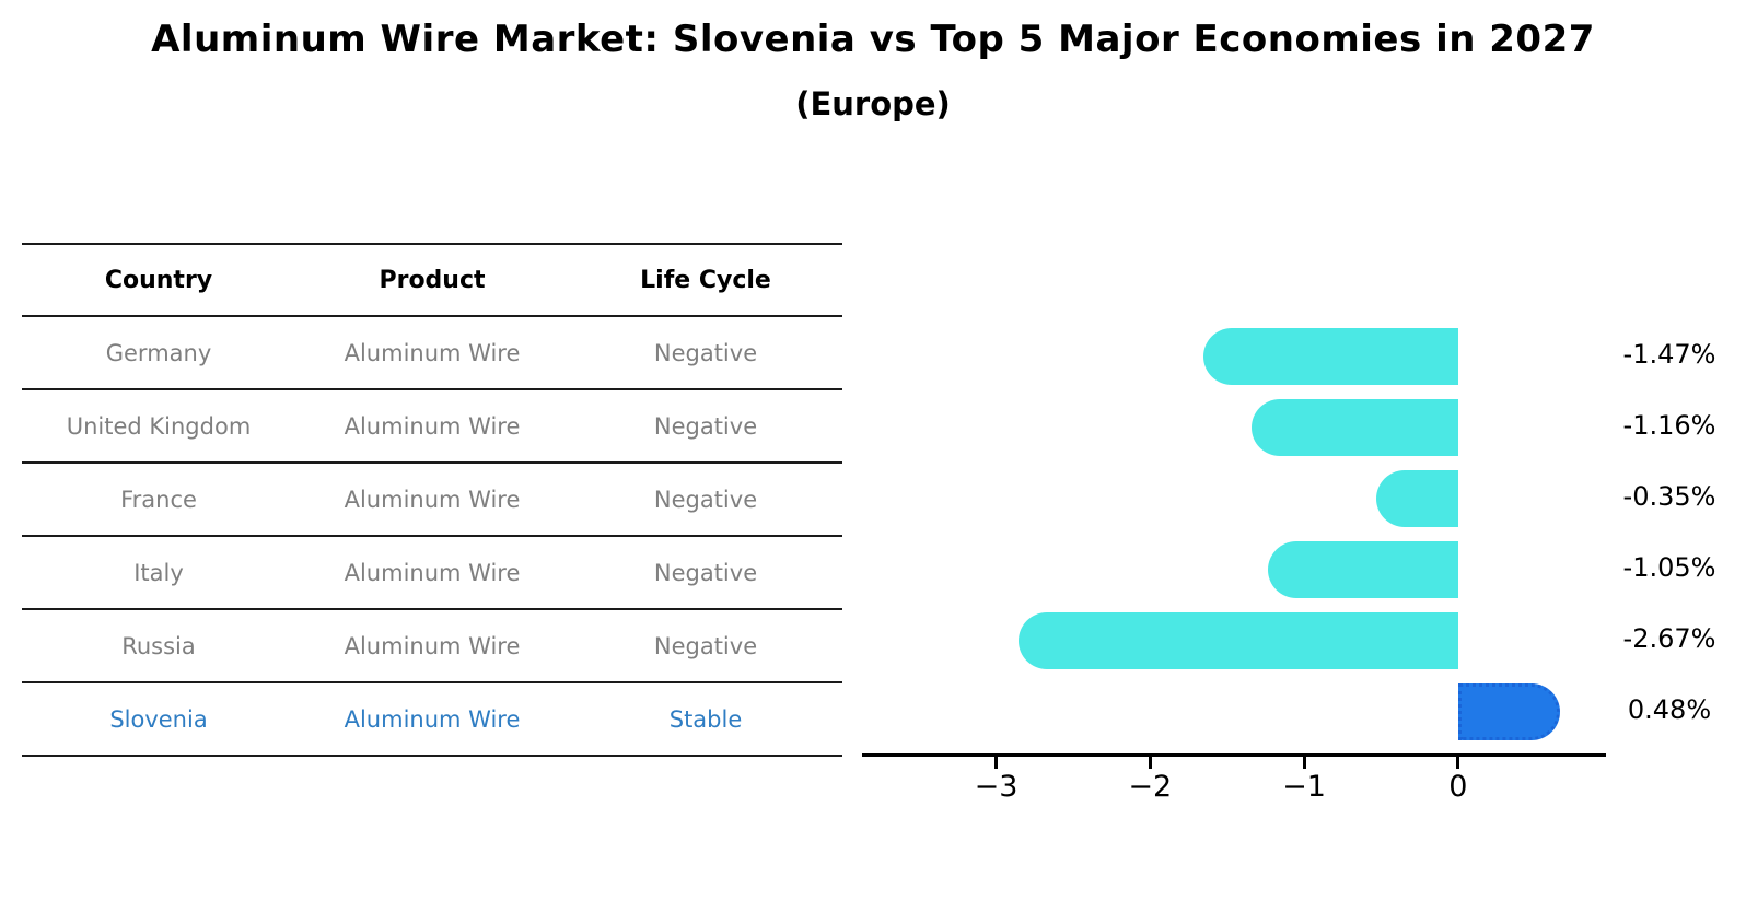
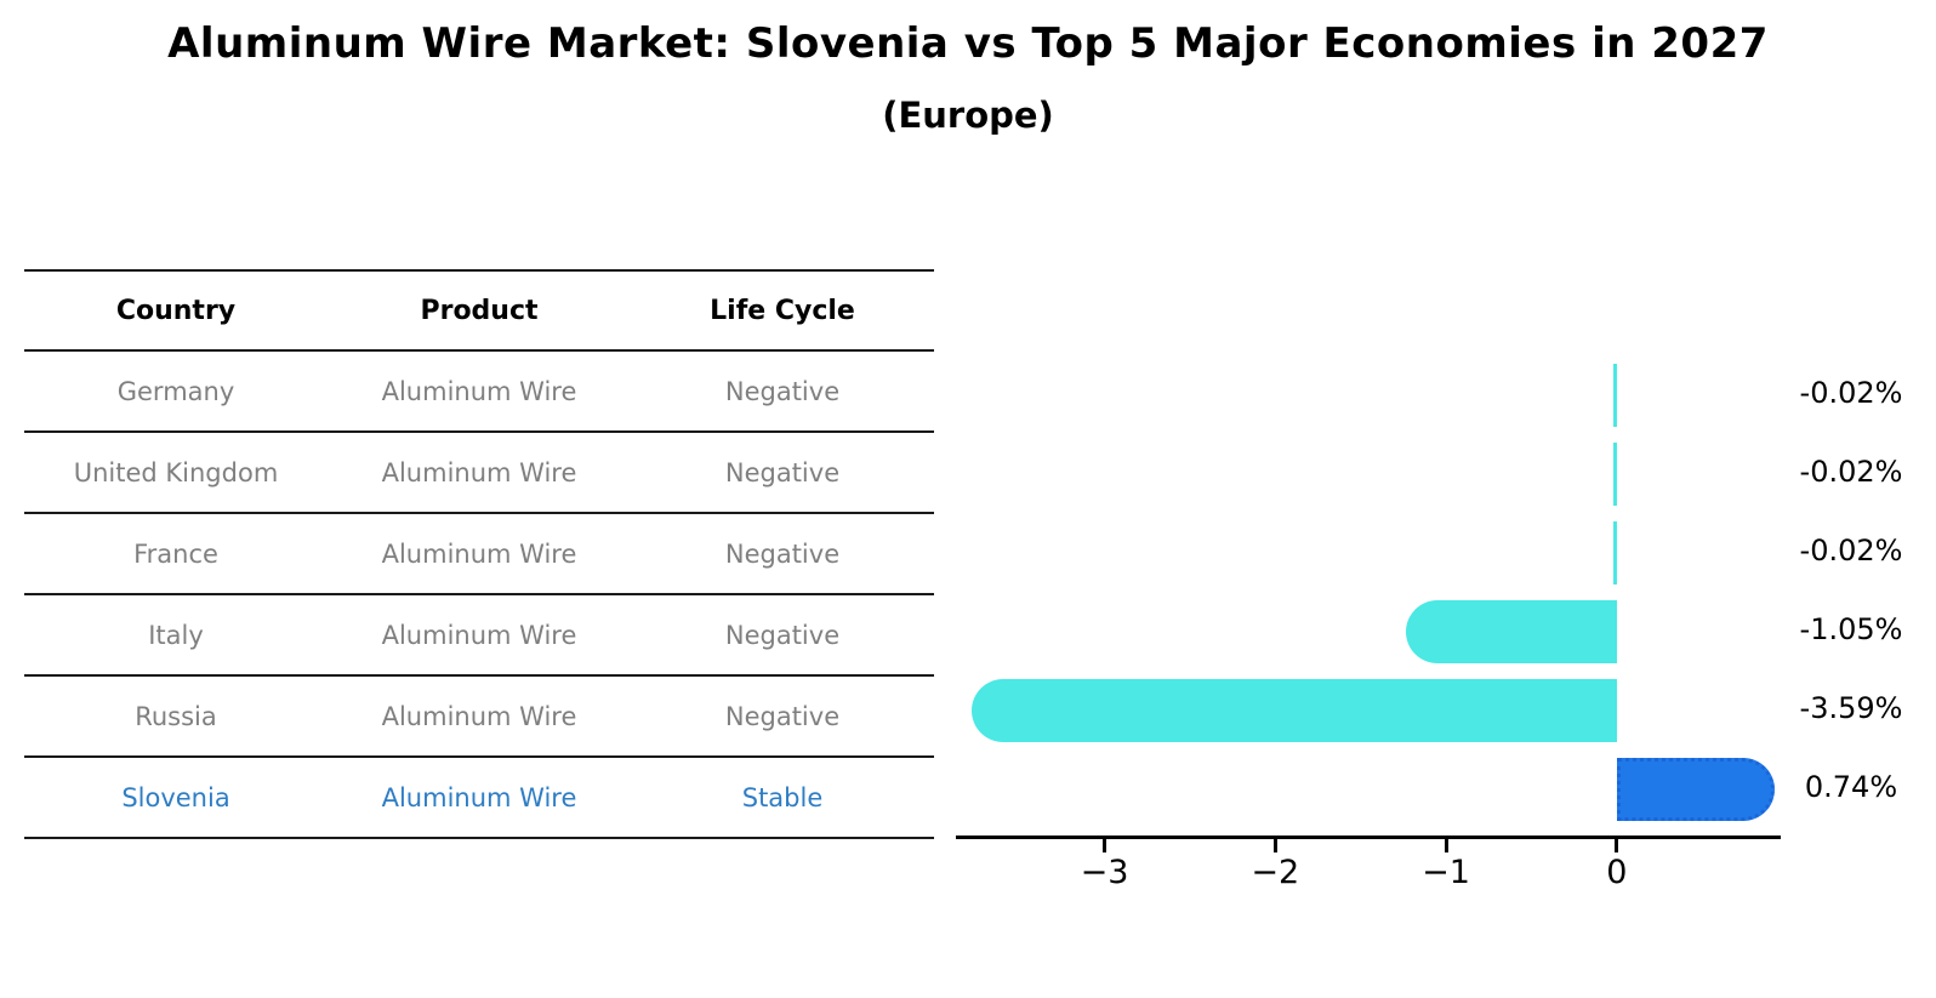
Germany: -1.47% -> -0.02%
United Kingdom: -1.16% -> -0.02%
France: -0.35% -> -0.02%
Russia: -2.67% -> -3.59%
Slovenia: 0.48% -> 0.74%
